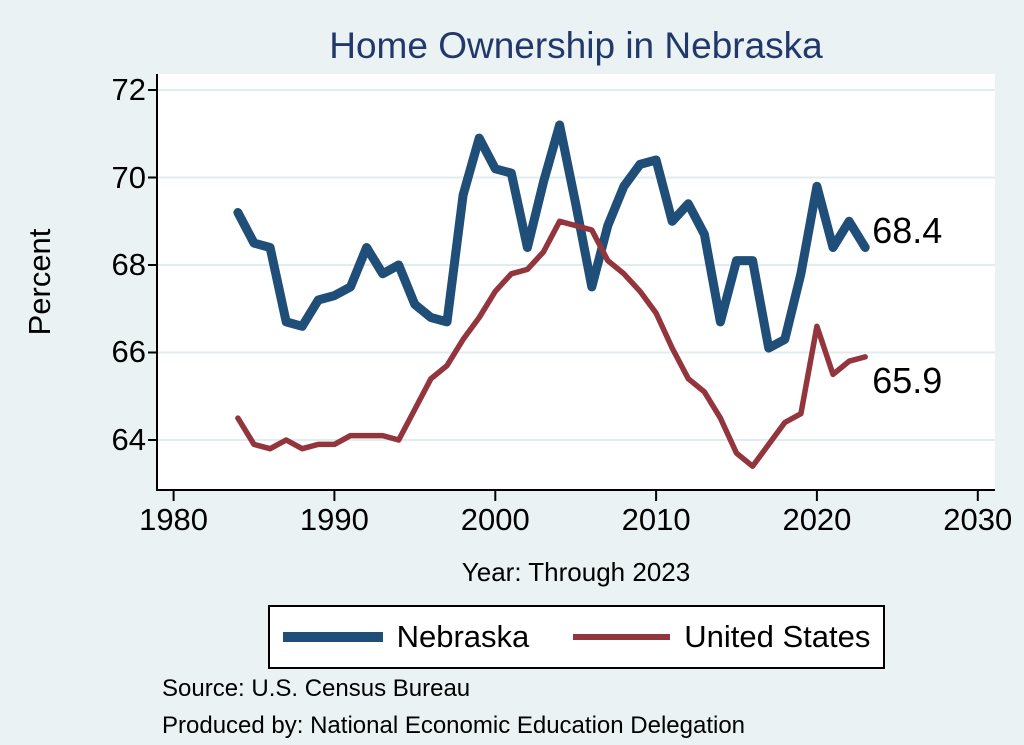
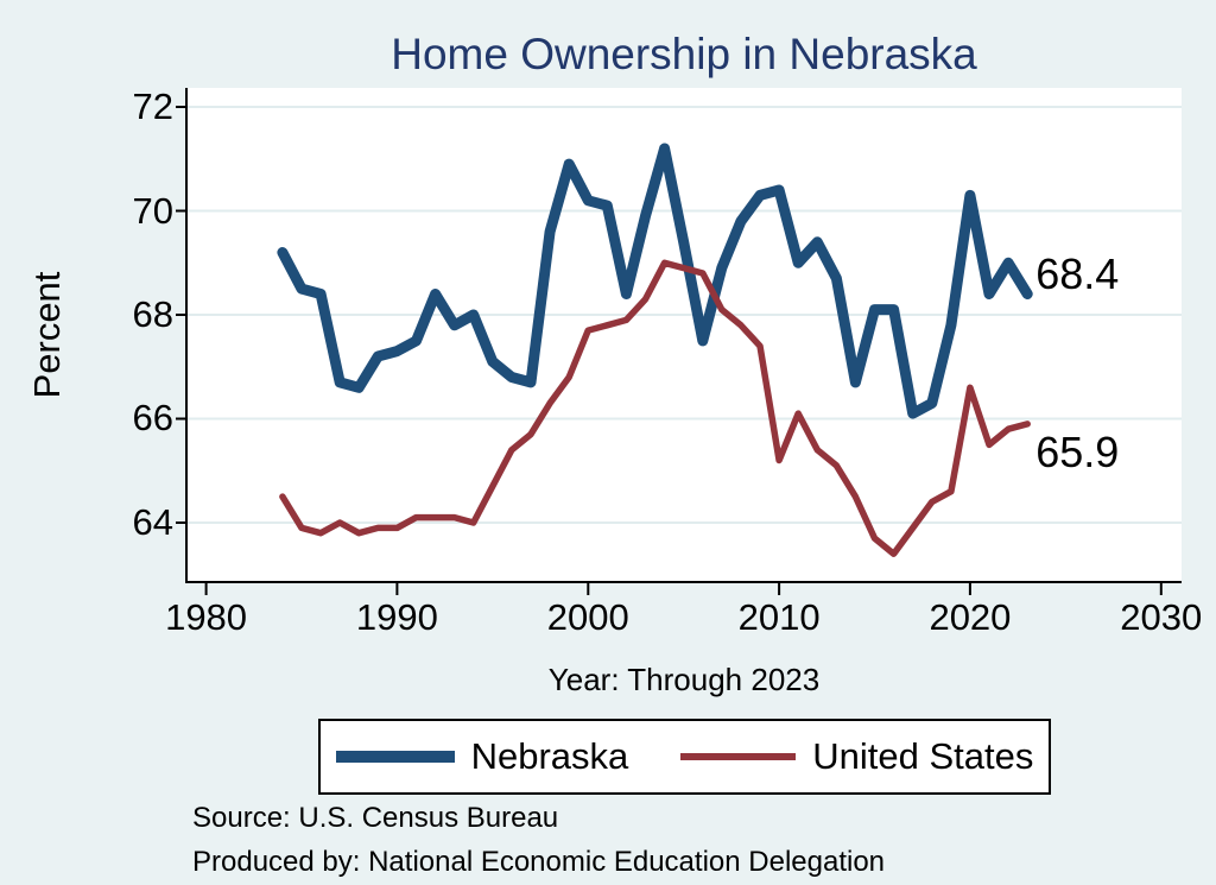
United States/2000: 67.4 -> 67.7
United States/2010: 66.9 -> 65.2
Nebraska/2020: 69.8 -> 70.3
